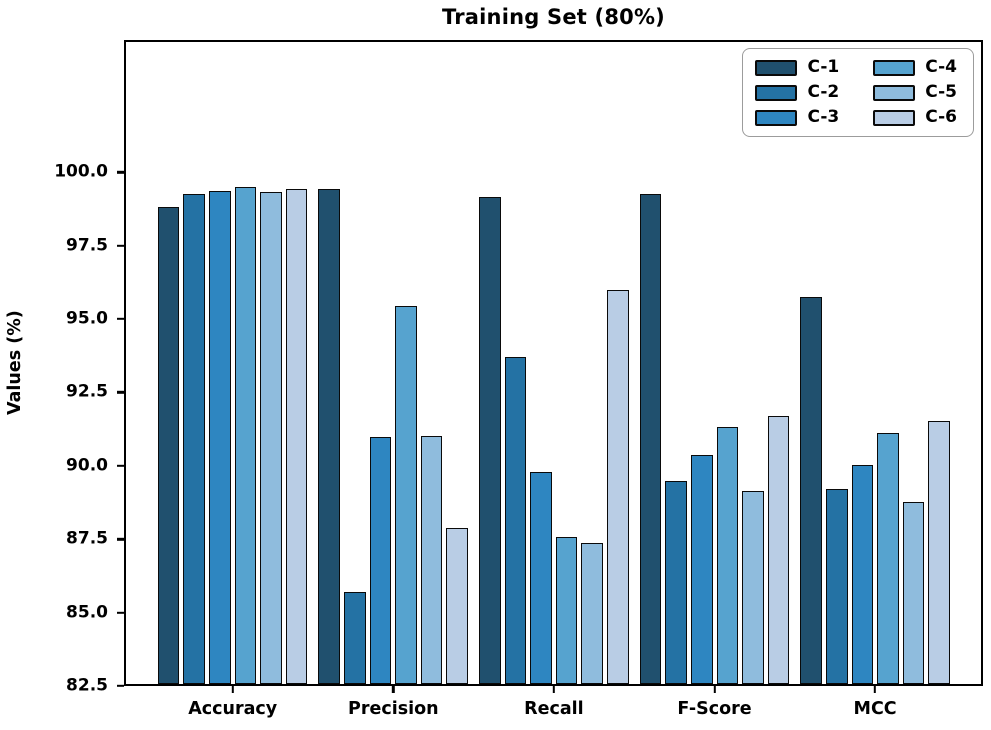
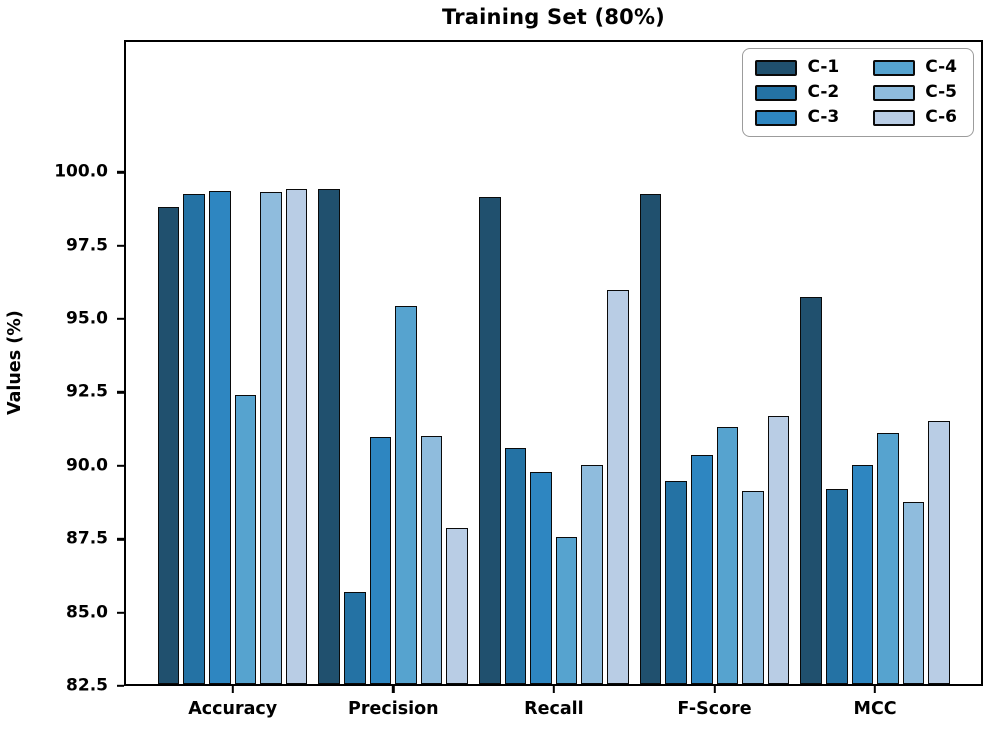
C-4/Accuracy: 99.5 -> 92.4
C-2/Recall: 93.7 -> 90.6
C-5/Recall: 87.3 -> 90.0
